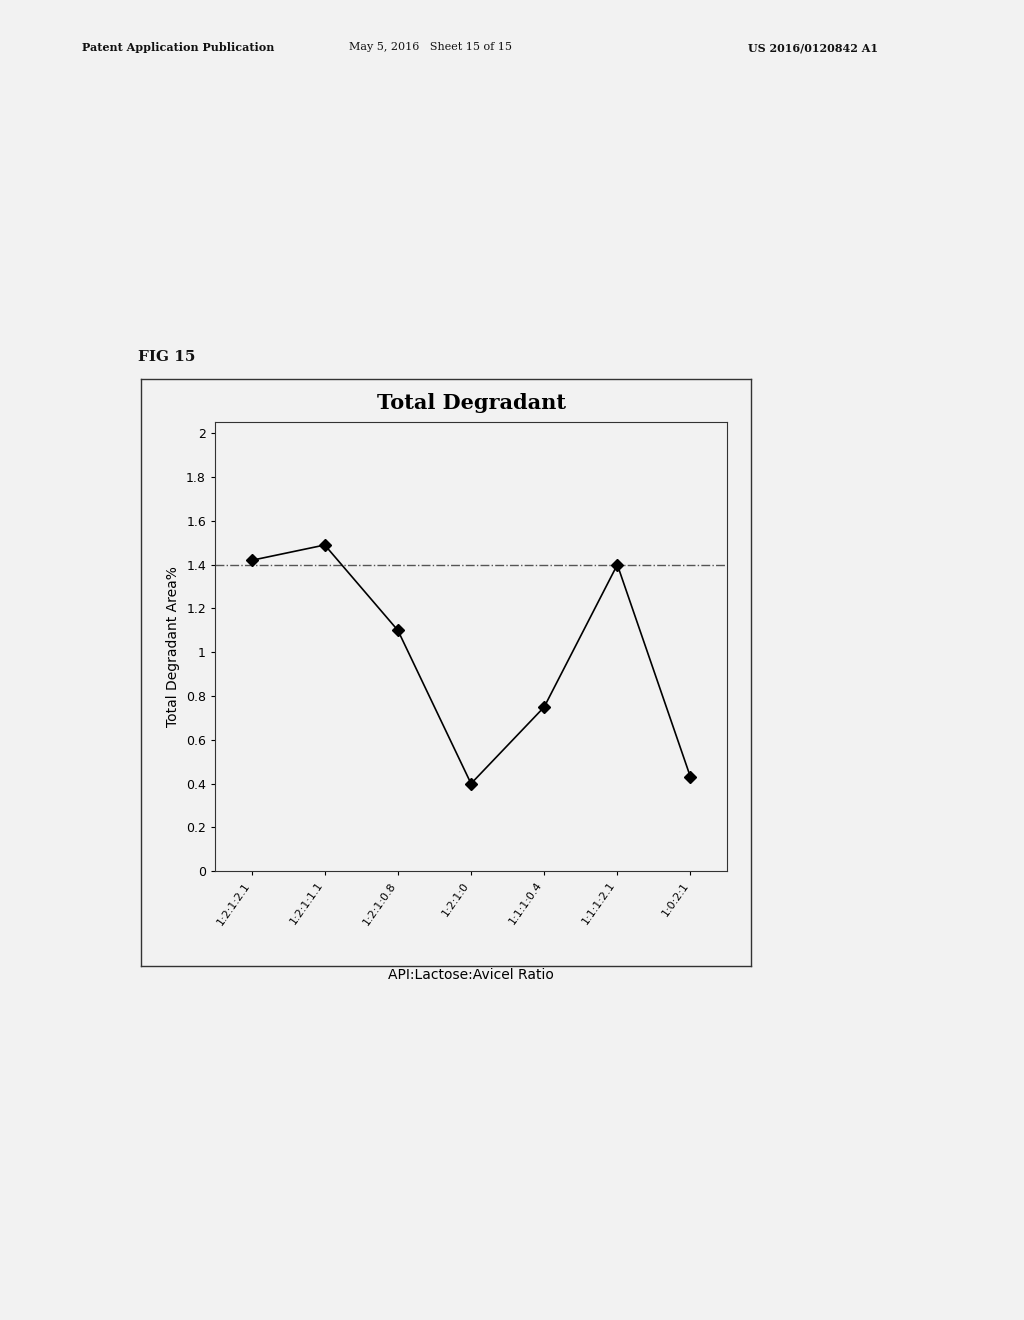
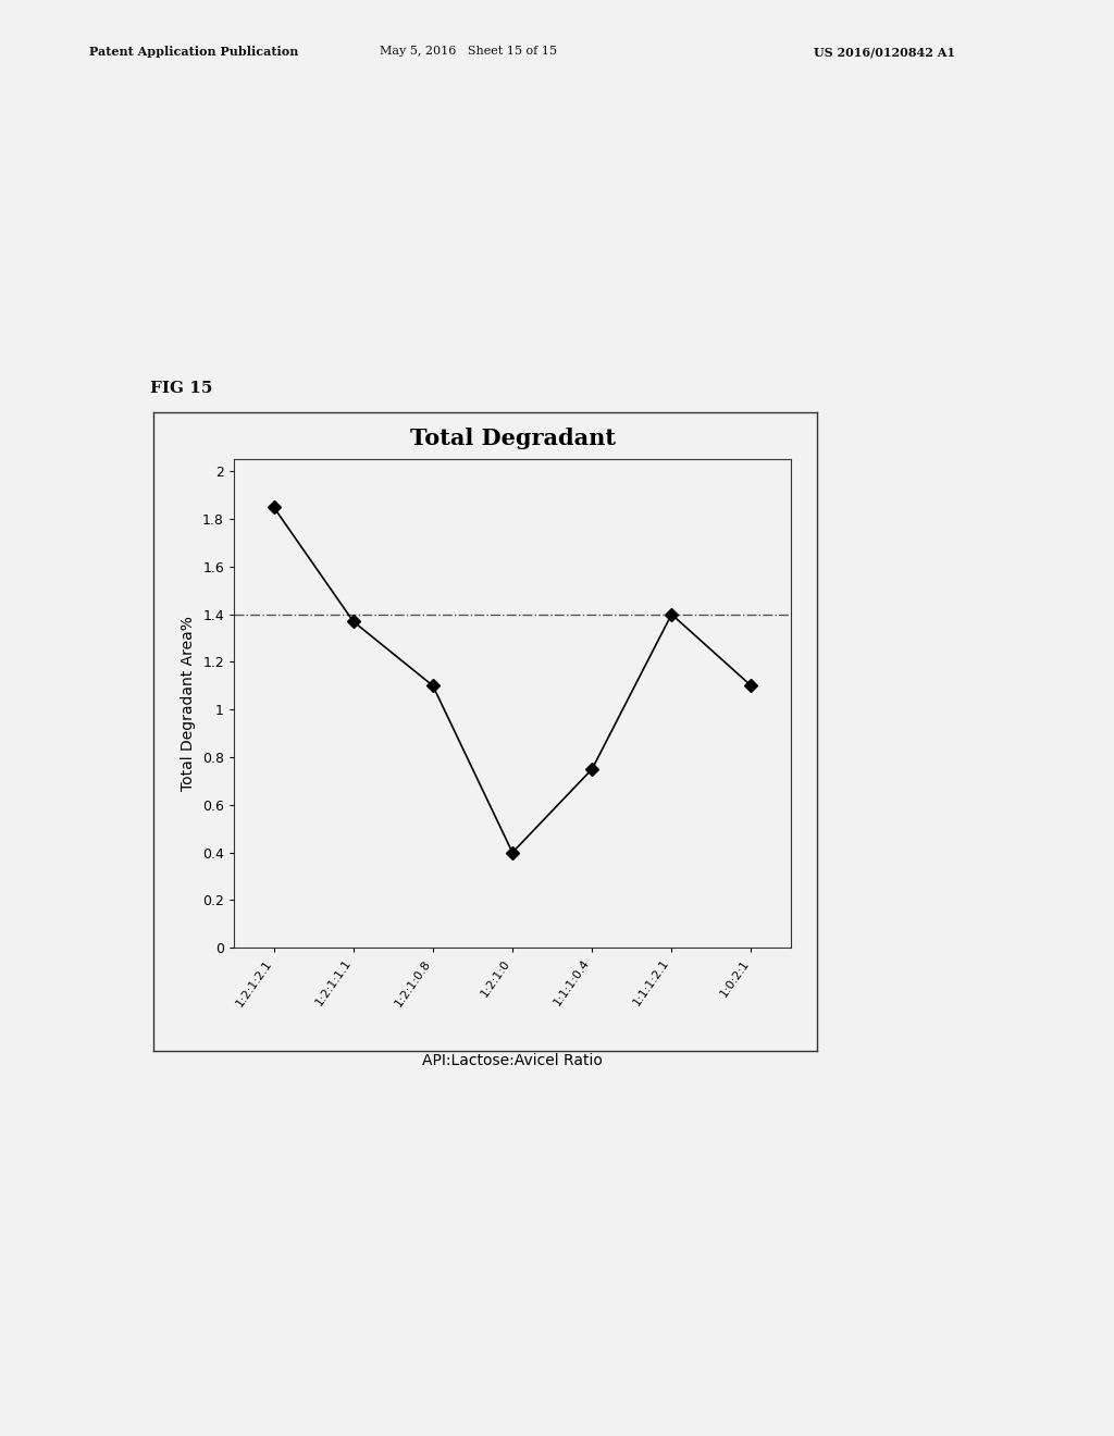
1:2:1:2.1: 1.42 -> 1.85
1:2:1:1.1: 1.49 -> 1.37
1:0:2:1: 0.43 -> 1.10
